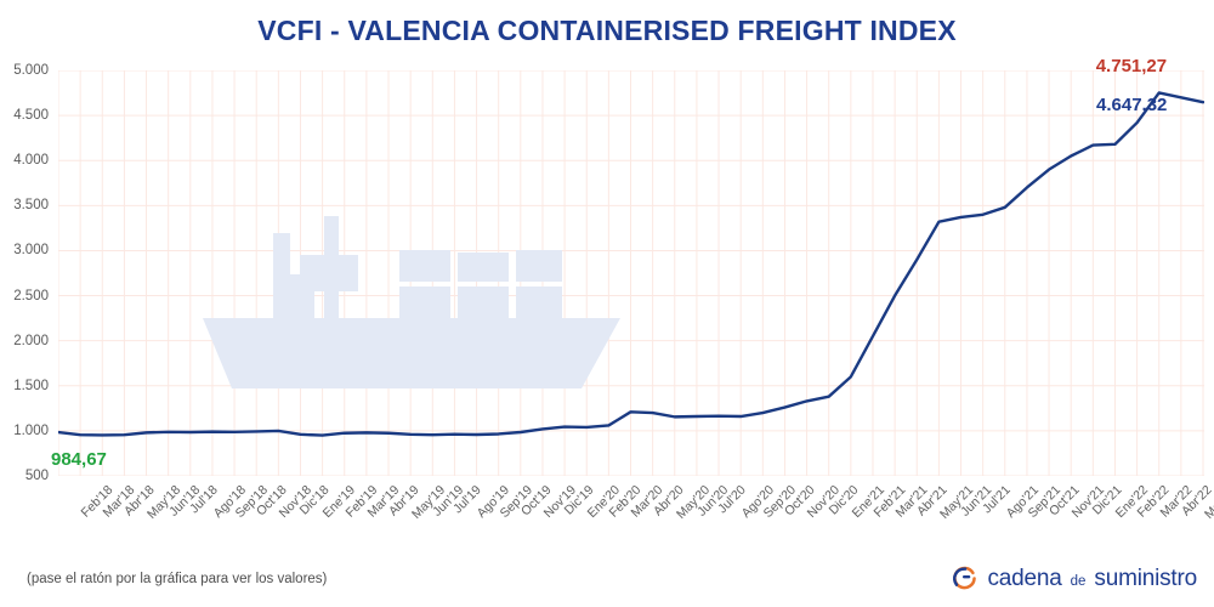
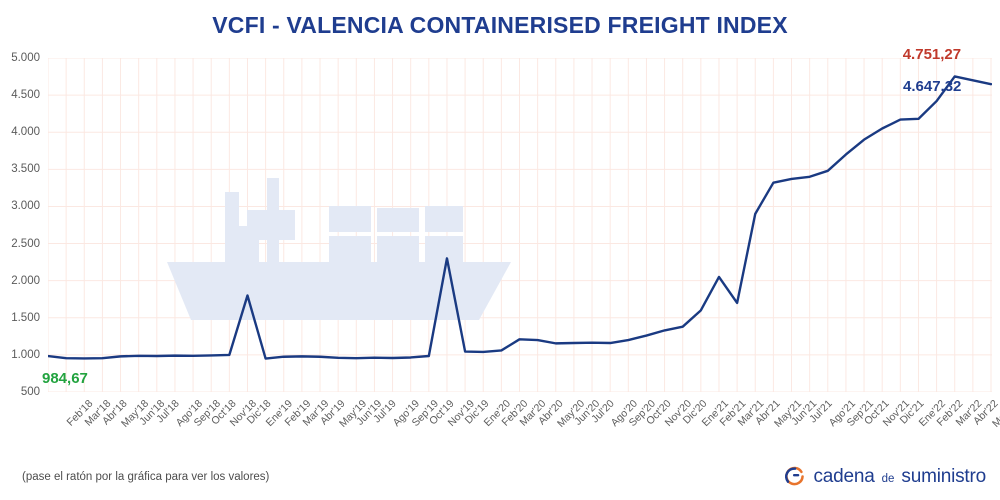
Ene'19: 1000 -> 1800
Dic'19: 1000 -> 2300
Abr'21: 2500 -> 1700
